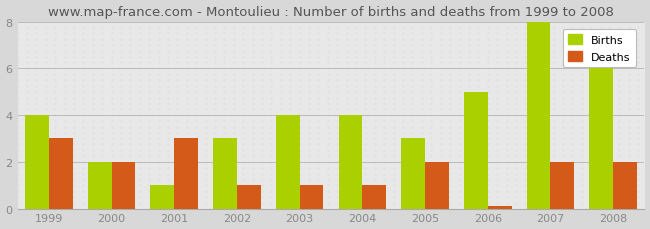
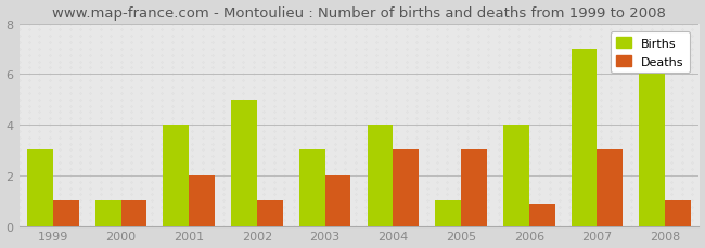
Births/1999: 4 -> 3
Deaths/1999: 3.0 -> 1.0
Births/2000: 2 -> 1
Deaths/2000: 2.0 -> 1.0
Births/2001: 1 -> 4
Deaths/2001: 3.0 -> 2.0
Births/2002: 3 -> 5
Births/2003: 4 -> 3
Deaths/2003: 1.0 -> 2.0
Deaths/2004: 1.0 -> 3.0
Births/2005: 3 -> 1
Deaths/2005: 2.0 -> 3.0
Births/2006: 5 -> 4
Deaths/2006: 0.1 -> 0.9
Births/2007: 8 -> 7
Deaths/2007: 2.0 -> 3.0
Deaths/2008: 2.0 -> 1.0
